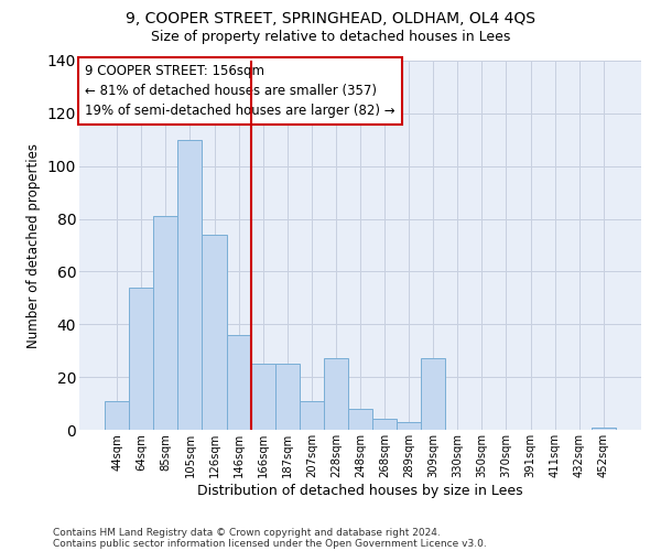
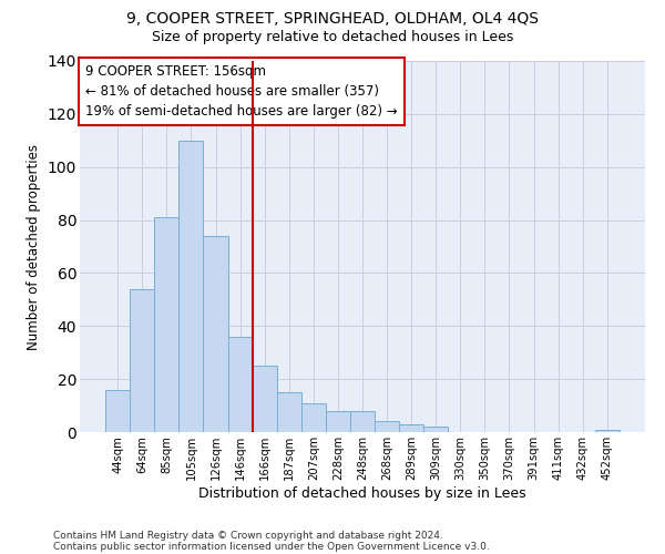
44sqm: 11 -> 16
187sqm: 25 -> 15
228sqm: 27 -> 8
309sqm: 27 -> 2
